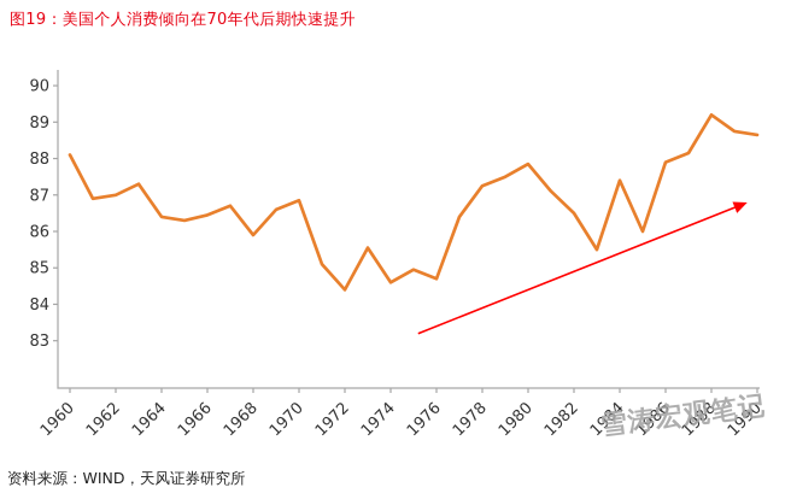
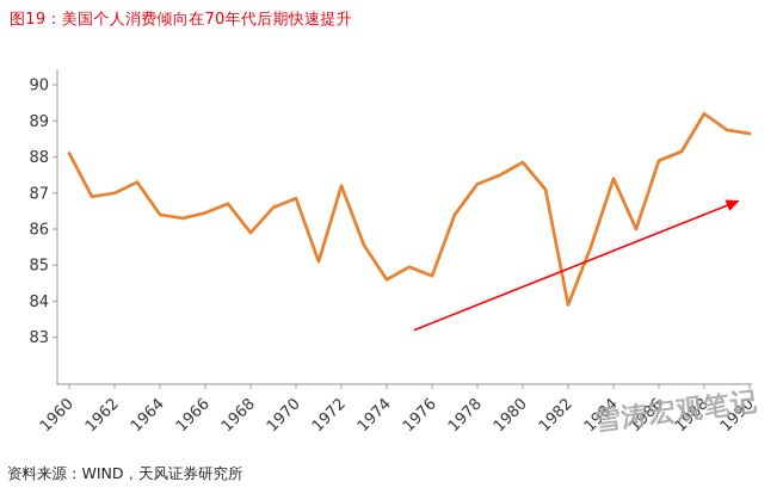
1972: 84.4 -> 87.2
1982: 86.5 -> 83.9
